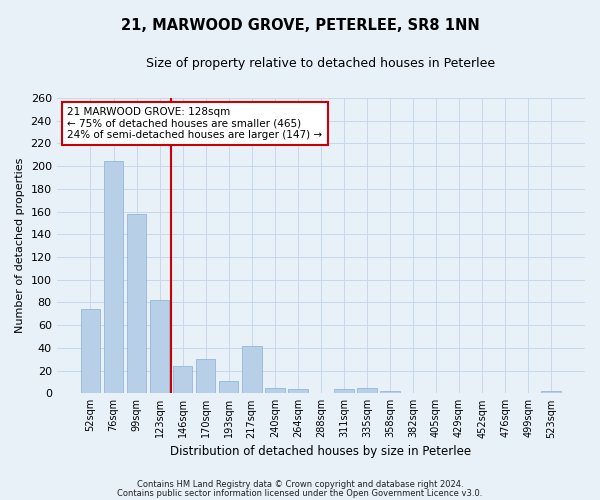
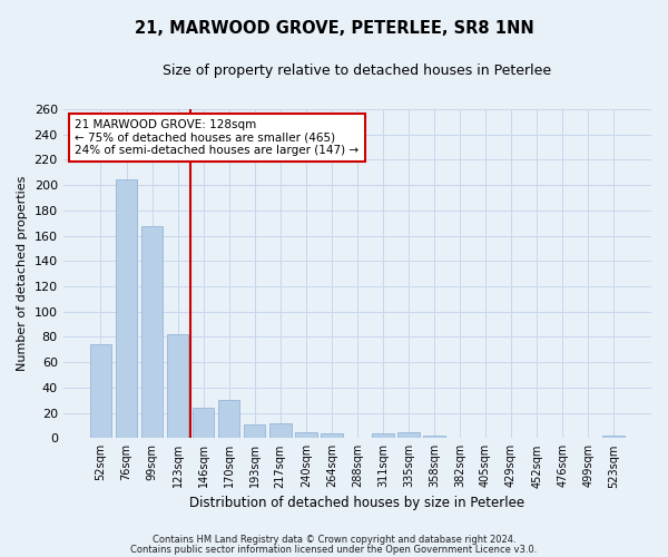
99sqm: 158 -> 168
217sqm: 42 -> 12
